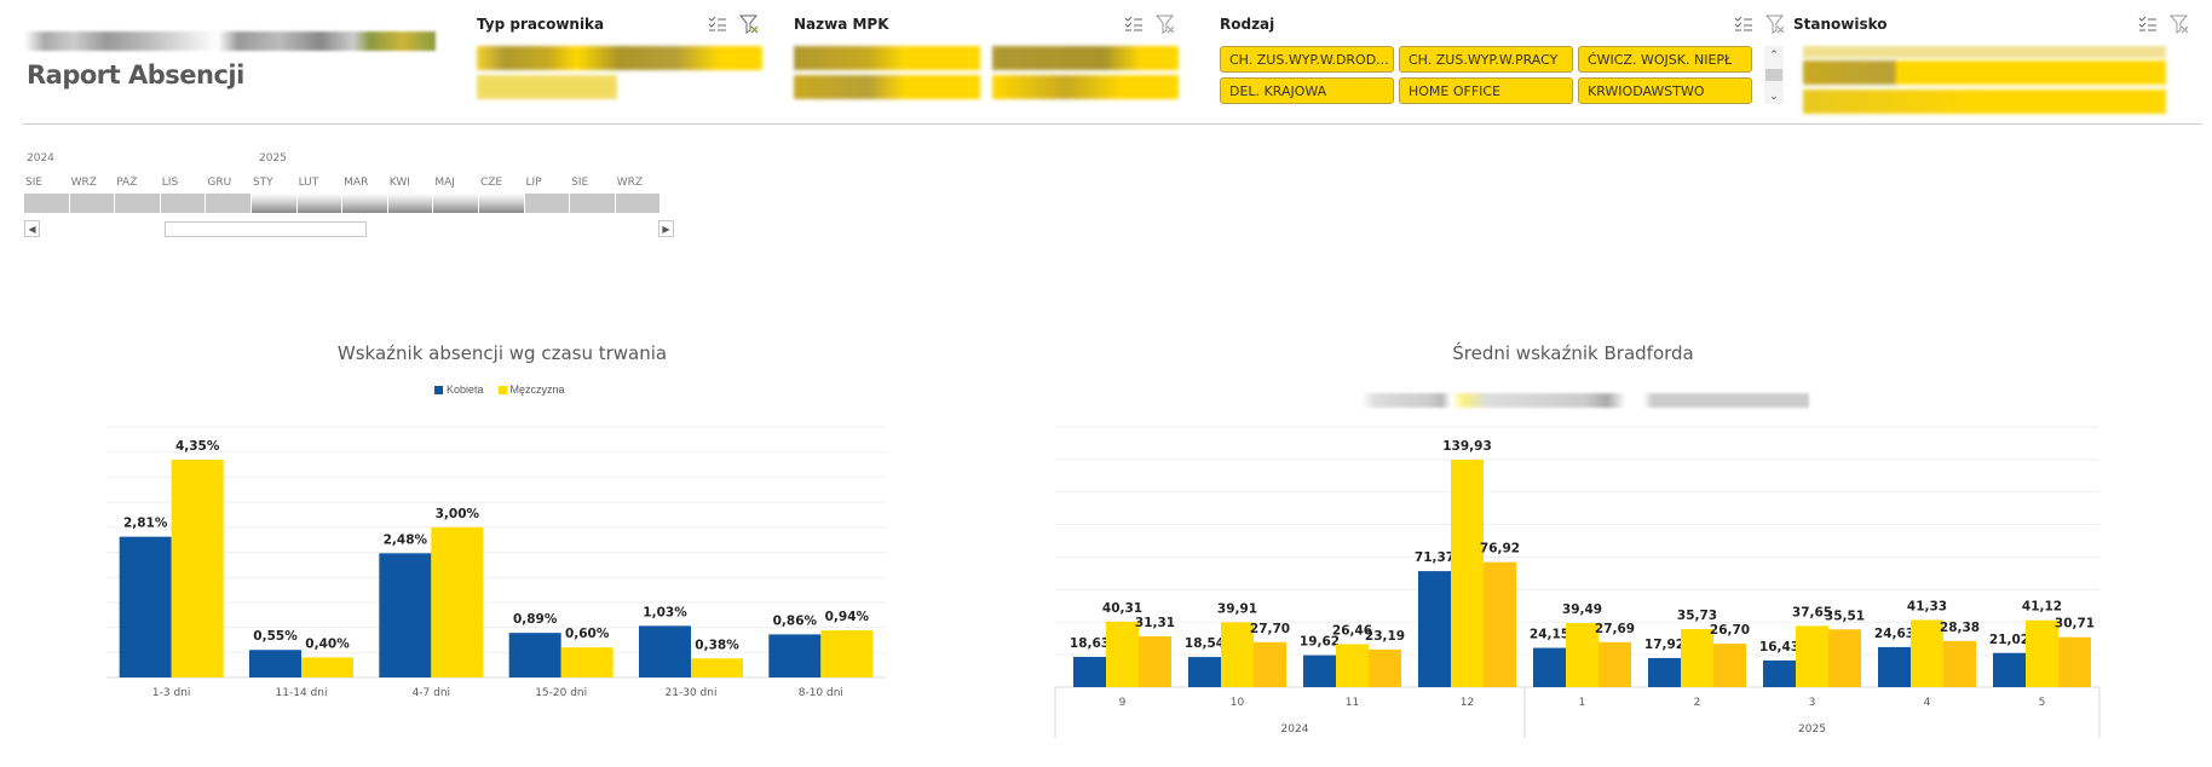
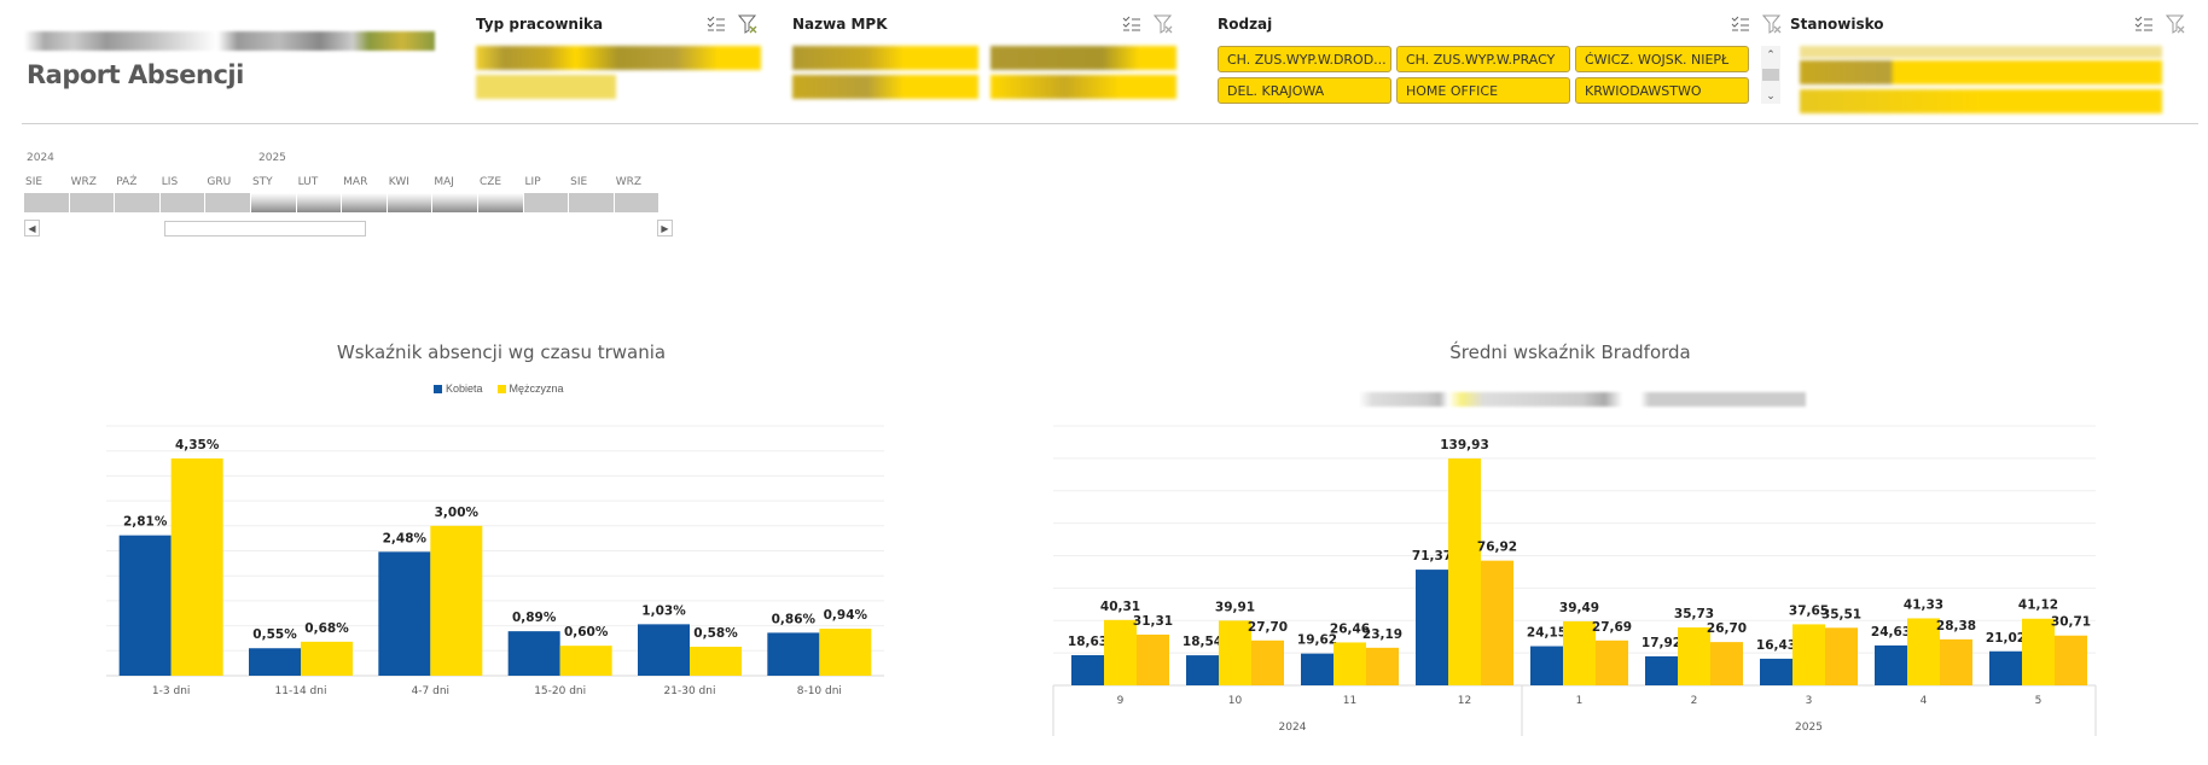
Wskaźnik absencji wg czasu trwania/Mężczyzna/11-14 dni: 0,40% -> 0,68%
Wskaźnik absencji wg czasu trwania/Mężczyzna/21-30 dni: 0,38% -> 0,58%
